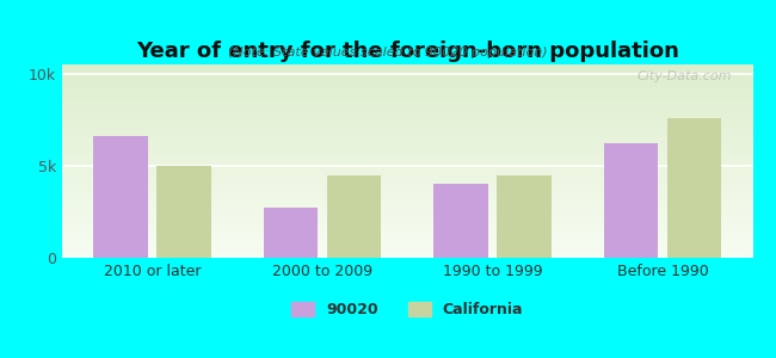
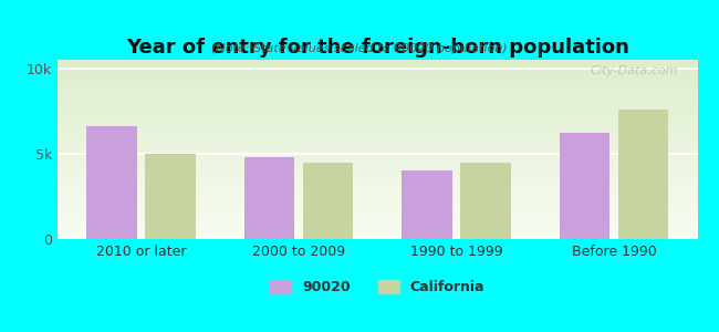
90020/2000 to 2009: 2.7k -> 4.8k
